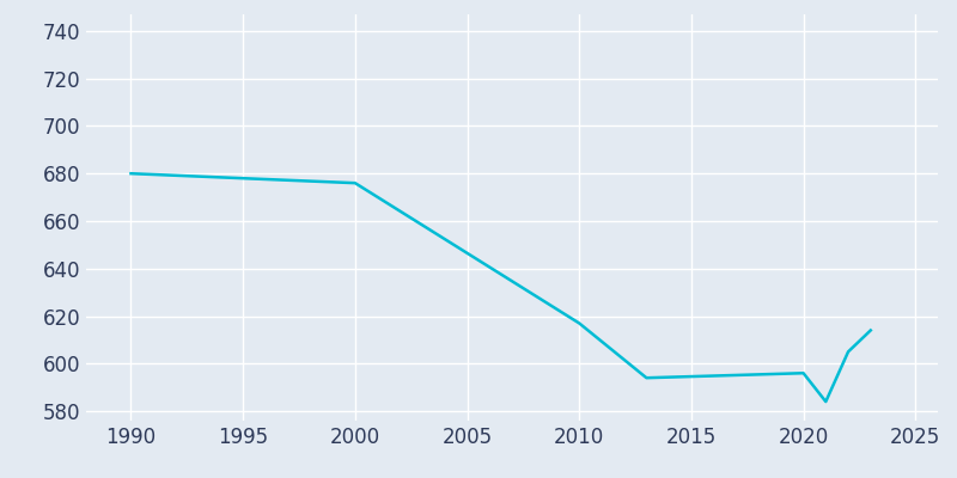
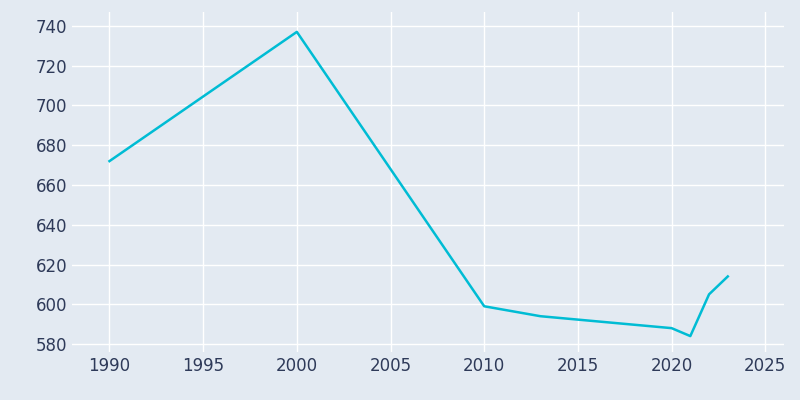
1990: 680 -> 672
2000: 676 -> 737
2010: 617 -> 599
2020: 596 -> 588
